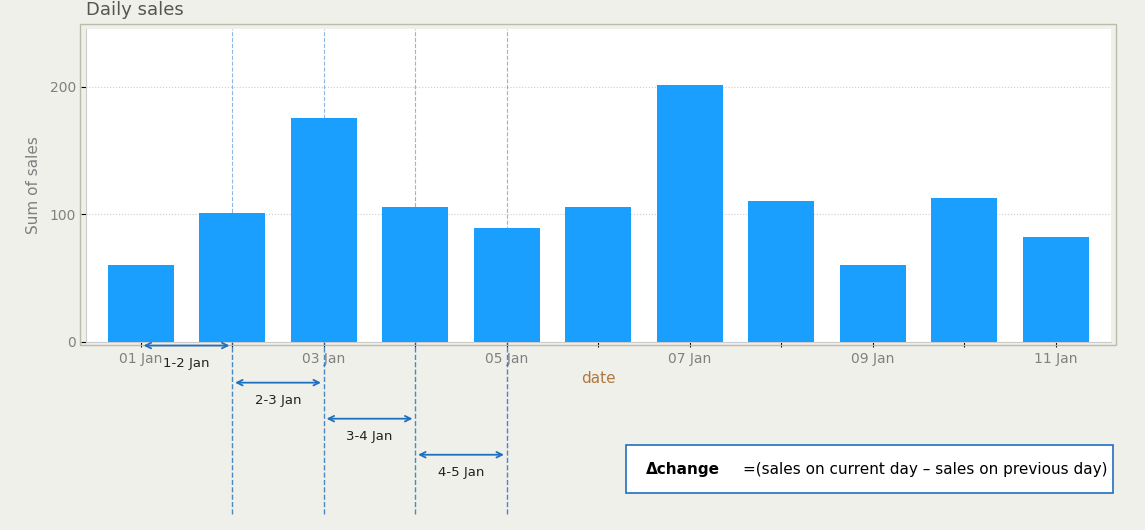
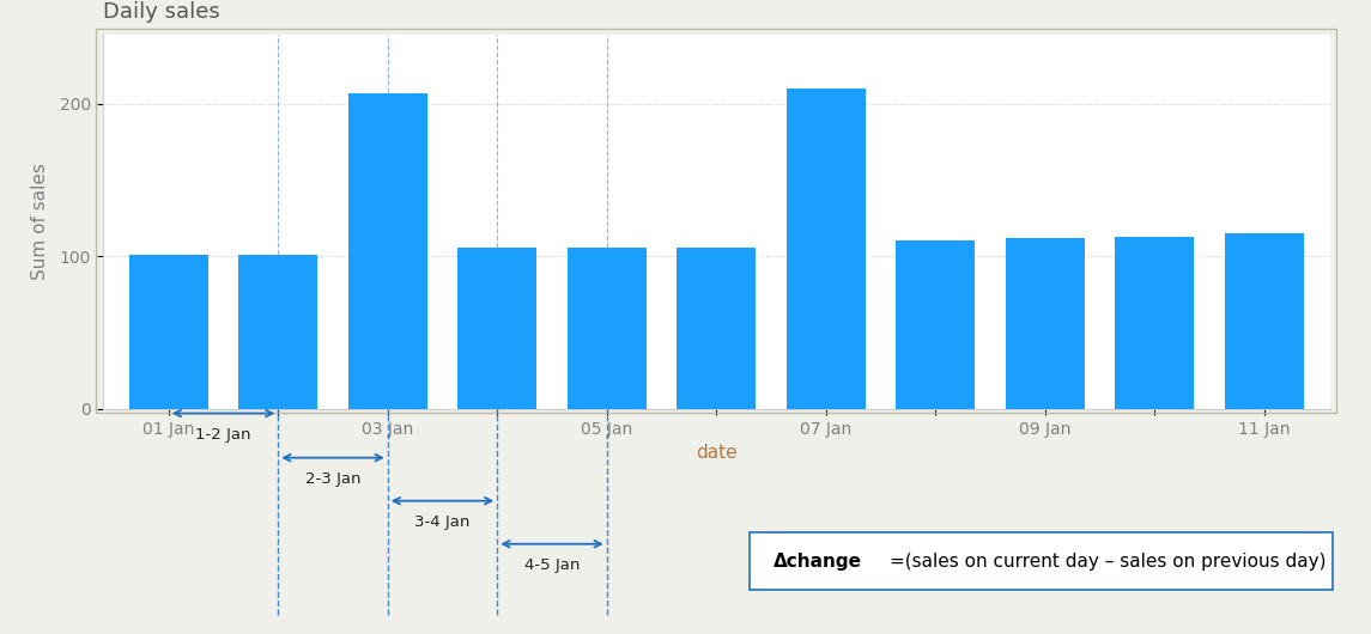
01 Jan: 60 -> 101
03 Jan: 175 -> 207
05 Jan: 89 -> 106
07 Jan: 201 -> 210
09 Jan: 60 -> 112
11 Jan: 82 -> 115
